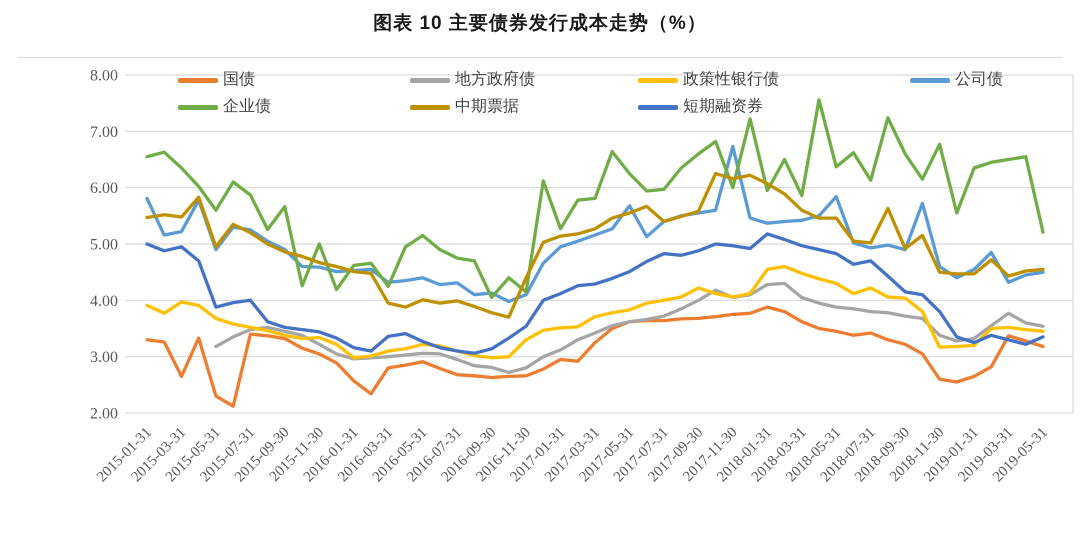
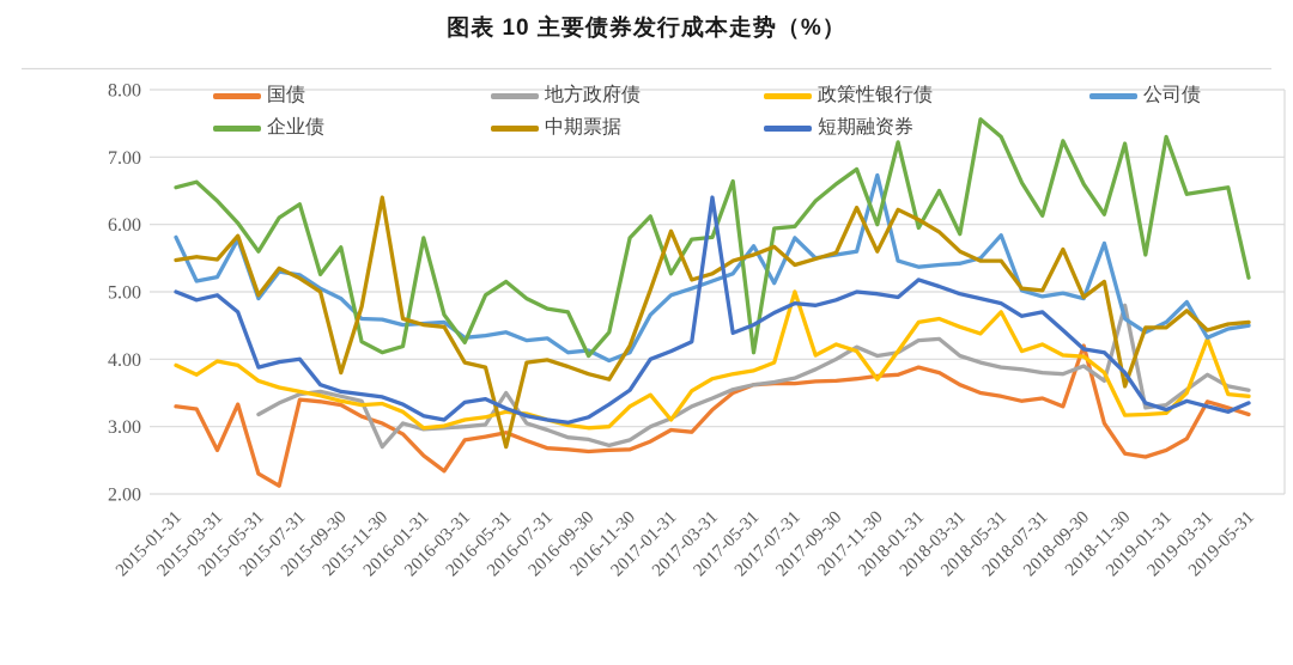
企业债/2015-07-31: 5.9 -> 6.3
中期票据/2015-09-30: 4.9 -> 3.8
地方政府债/2015-11-30: 3.2 -> 2.7
企业债/2015-11-30: 5.0 -> 4.1
中期票据/2015-11-30: 4.7 -> 6.4
企业债/2016-01-31: 4.6 -> 5.8
地方政府债/2016-05-31: 3.1 -> 3.5
中期票据/2016-05-31: 4.0 -> 2.7
企业债/2016-11-30: 4.2 -> 5.8
中期票据/2016-11-30: 4.4 -> 4.2
政策性银行债/2017-01-31: 3.5 -> 3.1
中期票据/2017-01-31: 5.1 -> 5.9
短期融资券/2017-03-31: 4.3 -> 6.4
企业债/2017-05-31: 6.2 -> 4.1
政策性银行债/2017-07-31: 4.0 -> 5.0
公司债/2017-07-31: 5.4 -> 5.8
政策性银行债/2017-11-30: 4.1 -> 3.7
中期票据/2017-11-30: 6.2 -> 5.6
政策性银行债/2018-05-31: 4.3 -> 4.7
企业债/2018-05-31: 6.4 -> 7.3
国债/2018-09-30: 3.2 -> 4.2
地方政府债/2018-09-30: 3.7 -> 3.9
地方政府债/2018-11-30: 3.4 -> 4.8
企业债/2018-11-30: 6.8 -> 7.2
中期票据/2018-11-30: 4.5 -> 3.6
企业债/2019-01-31: 6.3 -> 7.3
政策性银行债/2019-03-31: 3.5 -> 4.3
